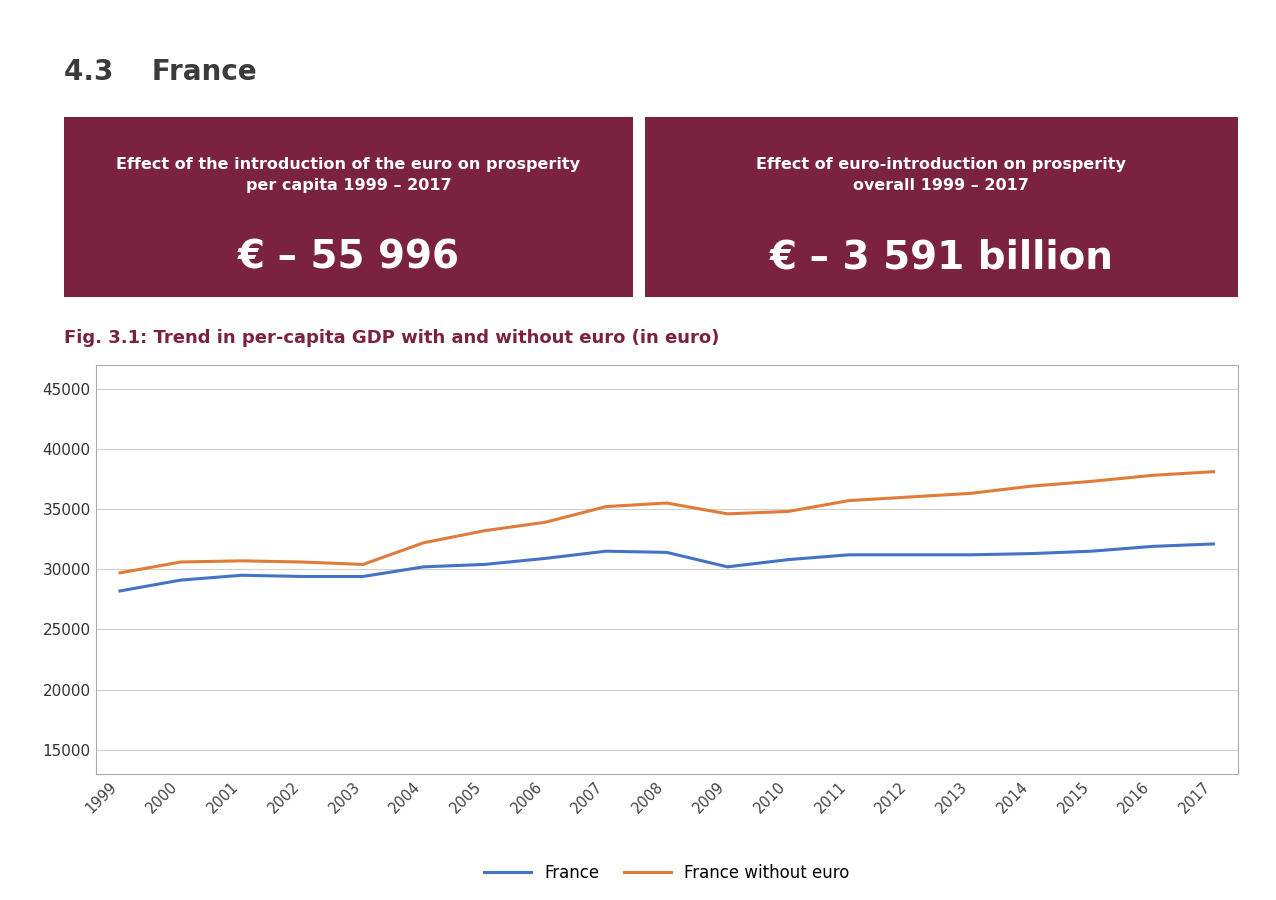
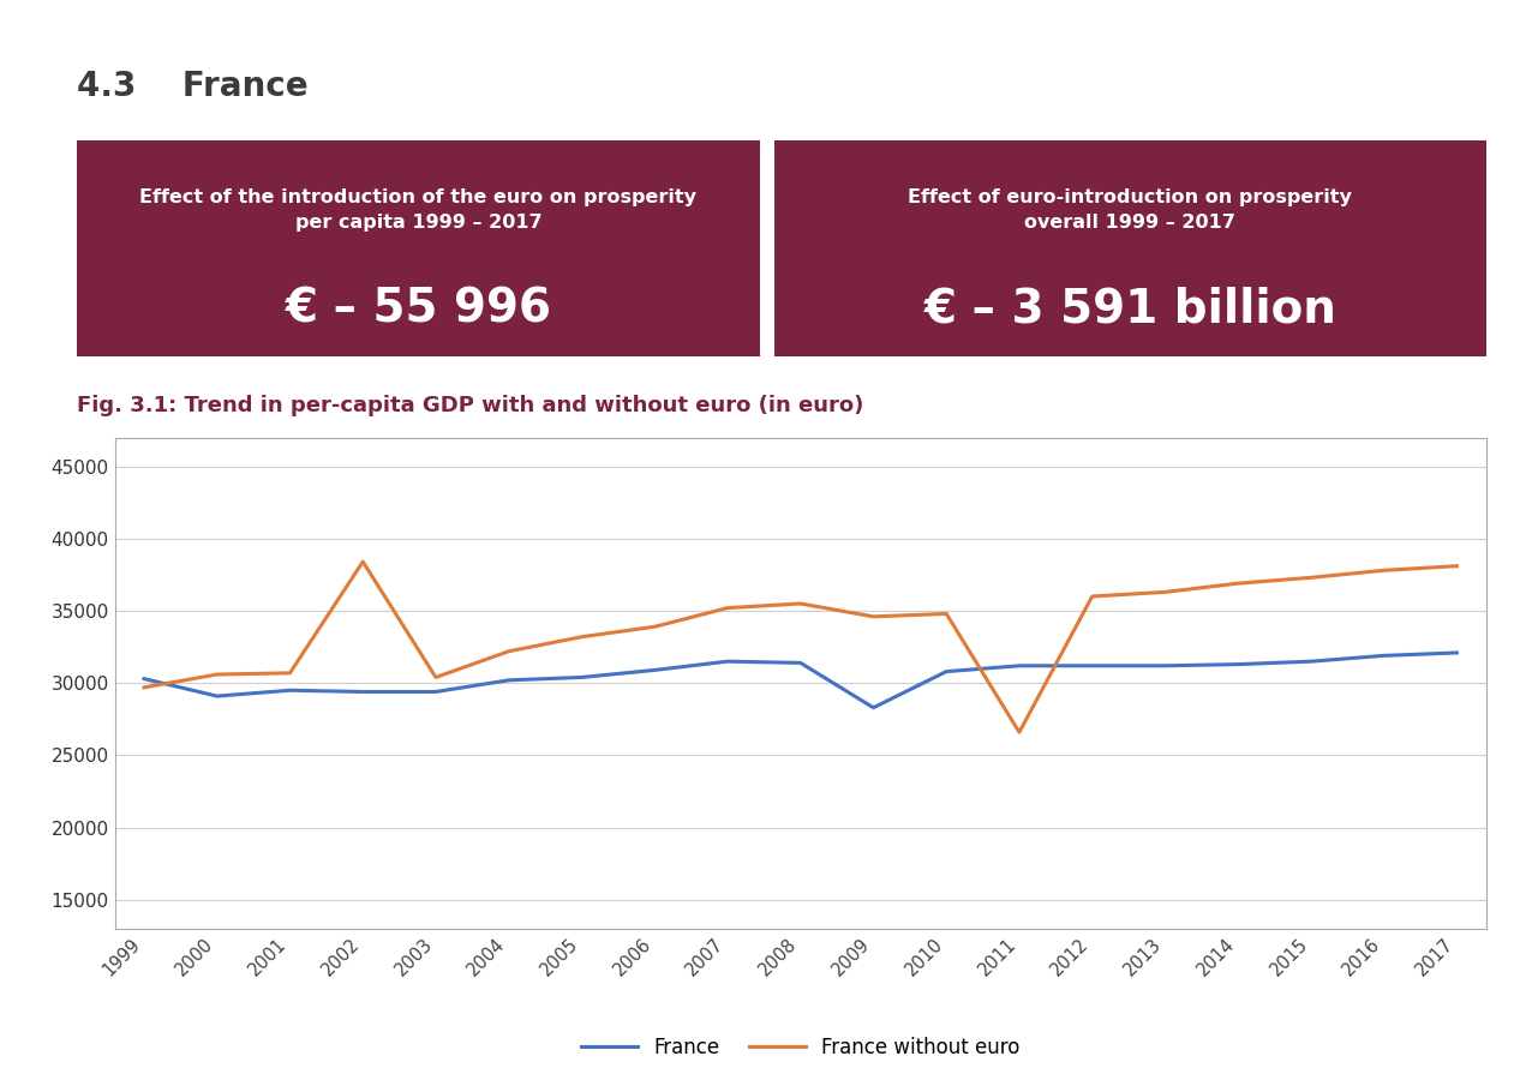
France/1999: 28200 -> 30300
France without euro/2002: 30600 -> 38400
France/2009: 30200 -> 28300
France without euro/2011: 35700 -> 26600
